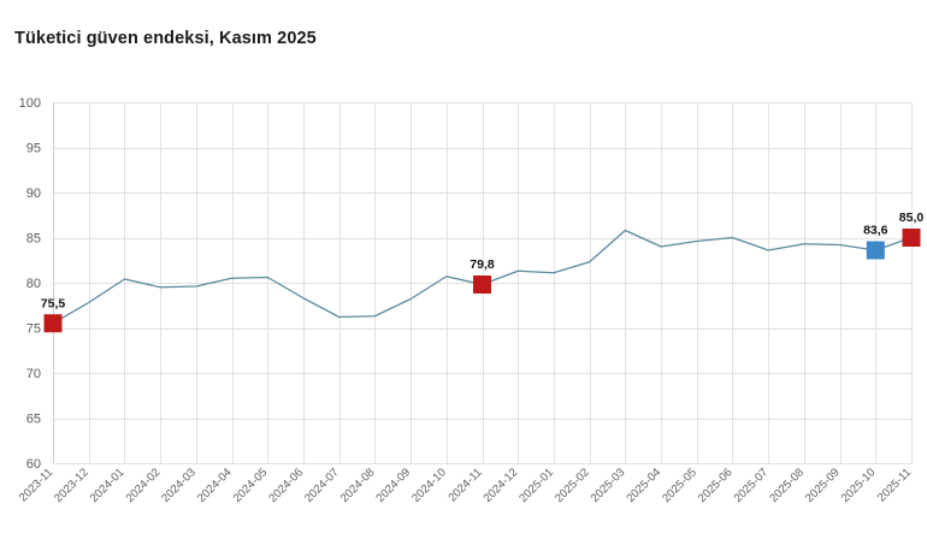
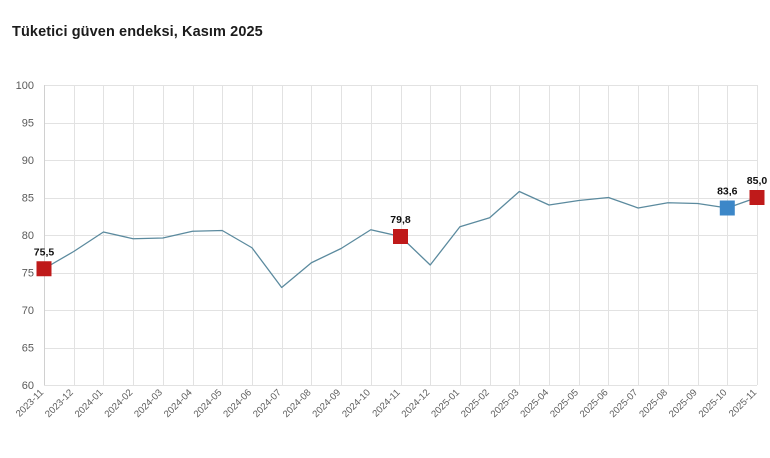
2024-07: 76 -> 73
2024-12: 81 -> 76
